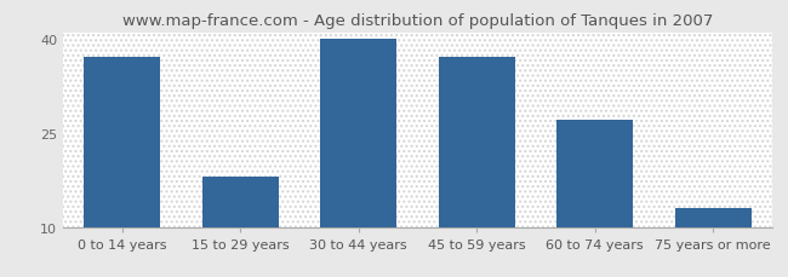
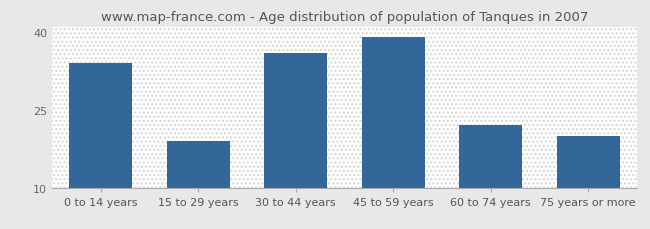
0 to 14 years: 37 -> 34
15 to 29 years: 18 -> 19
30 to 44 years: 40 -> 36
45 to 59 years: 37 -> 39
60 to 74 years: 27 -> 22
75 years or more: 13 -> 20
